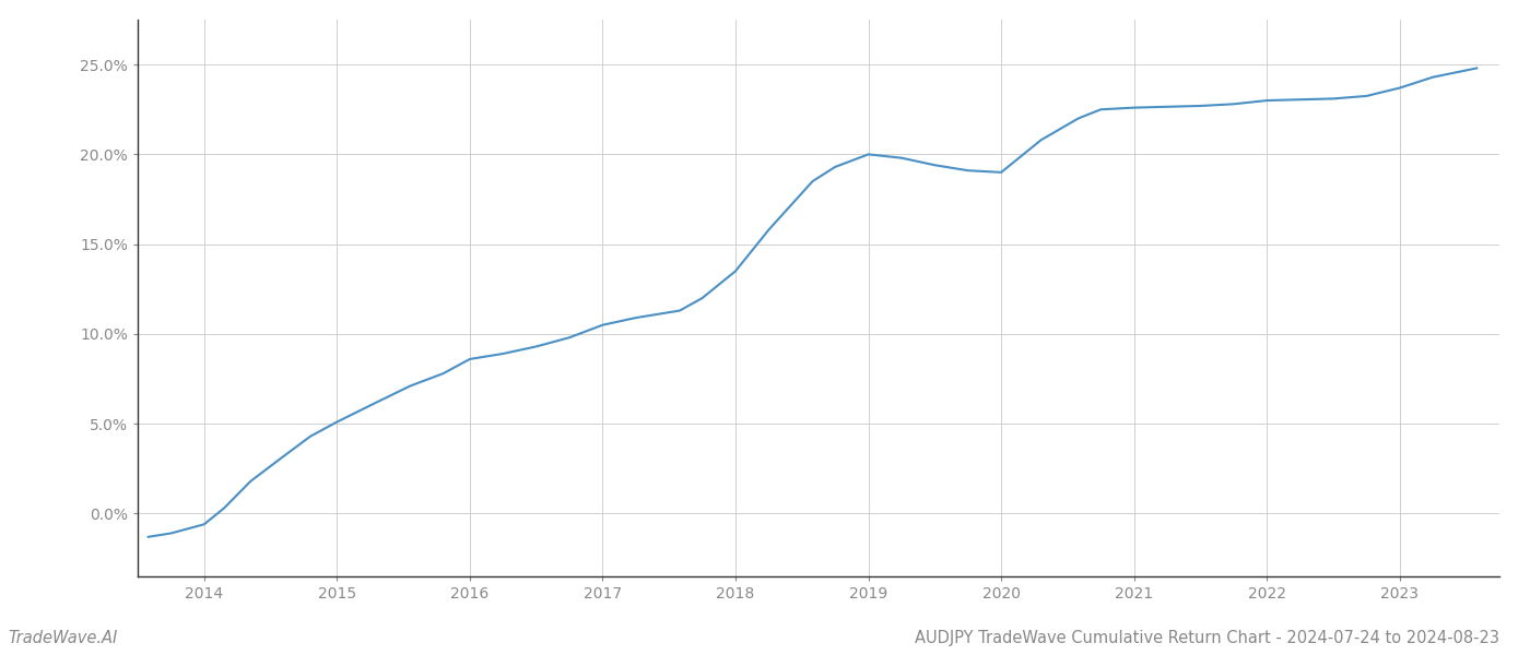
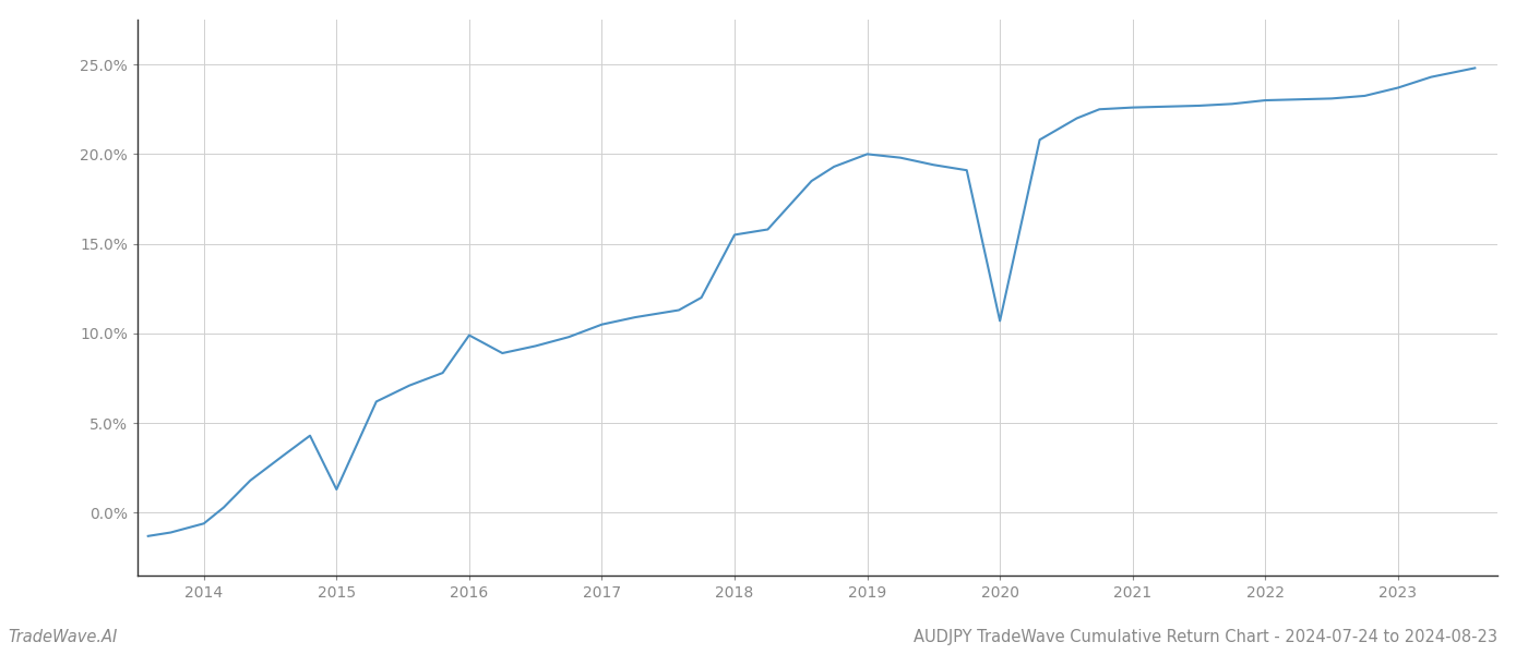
2015: 5.1% -> 1.3%
2016: 8.6% -> 9.9%
2018: 13.5% -> 15.5%
2020: 19.0% -> 10.7%
